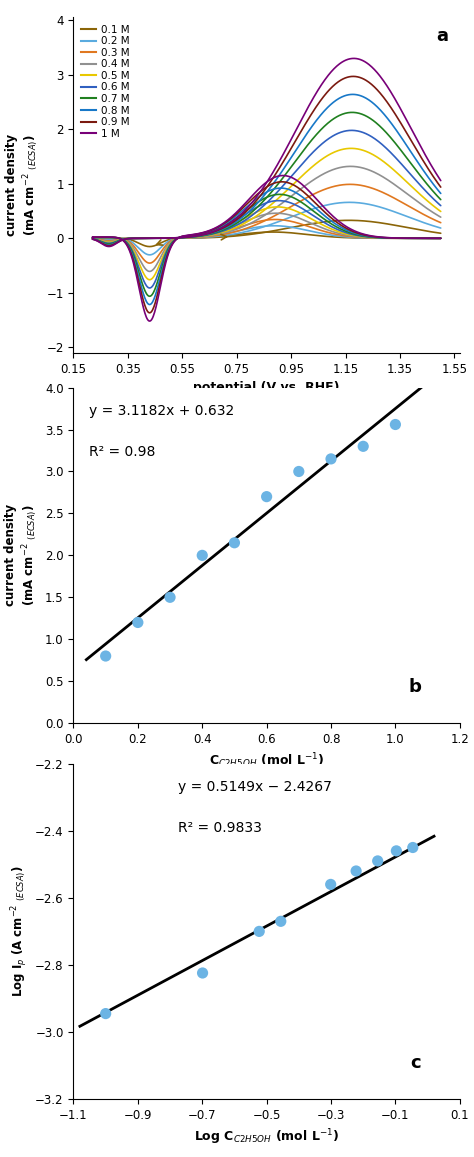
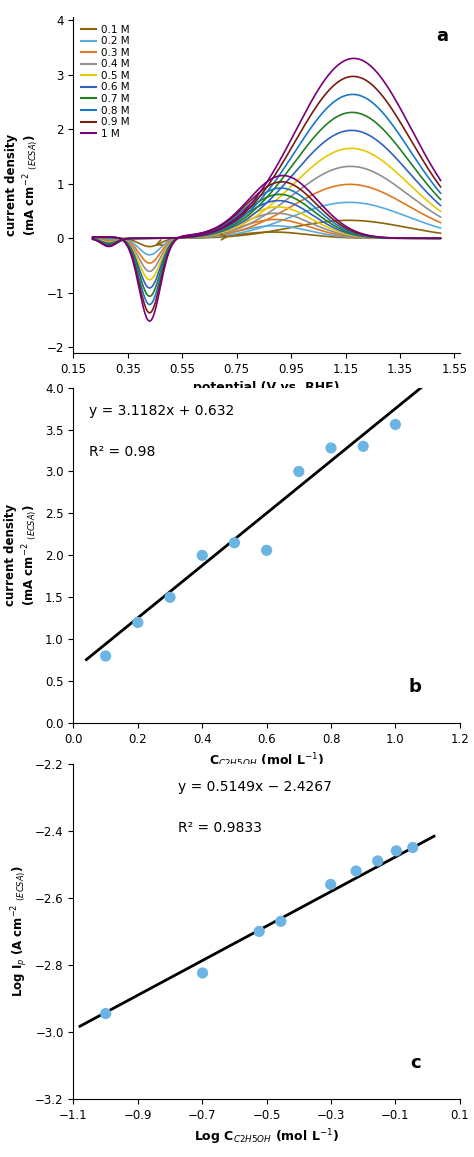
0.6: 2.70 -> 2.06
0.8: 3.15 -> 3.28
